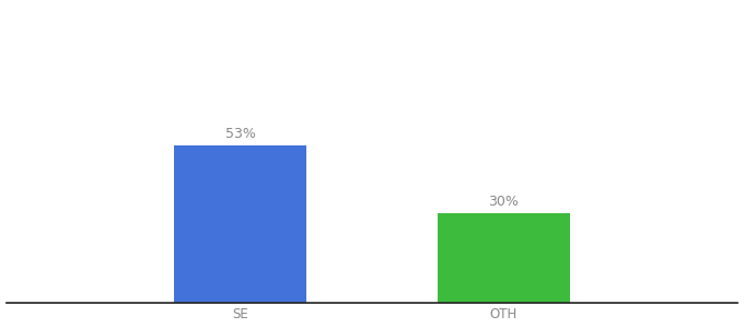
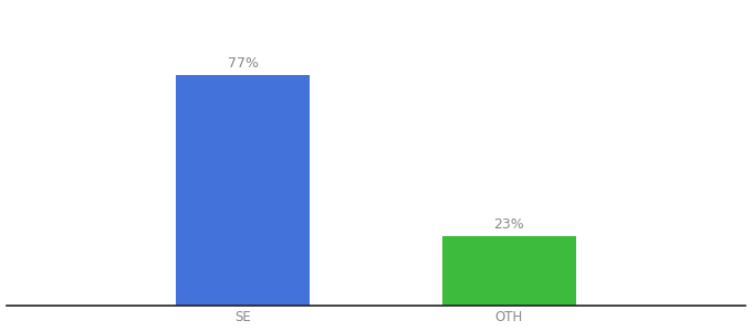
SE: 53% -> 77%
OTH: 30% -> 23%
